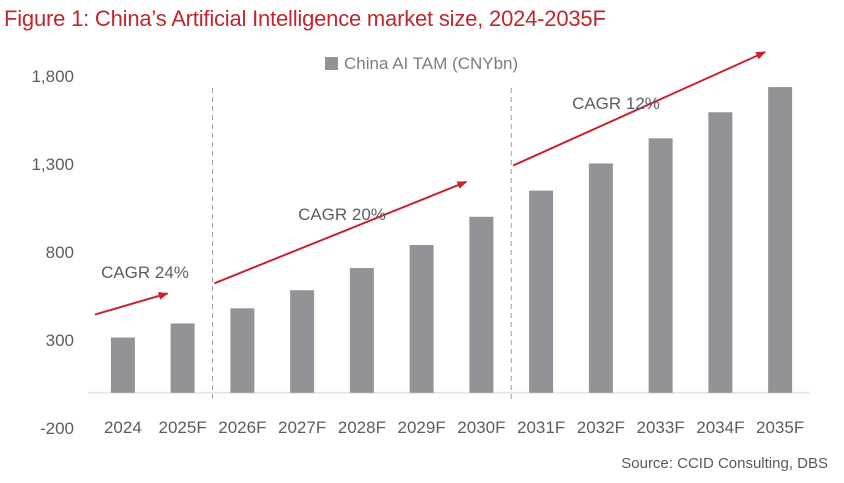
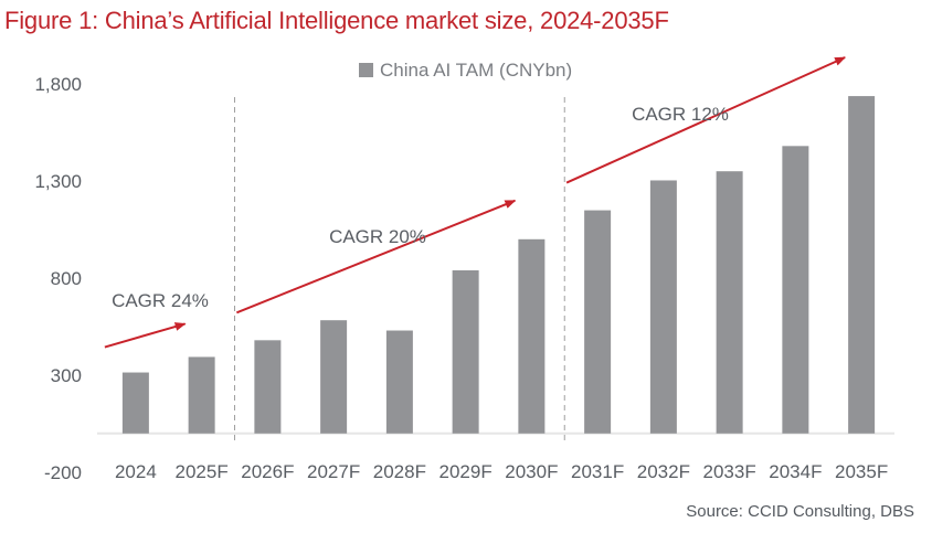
2028F: 710 -> 530
2033F: 1450 -> 1350
2034F: 1590 -> 1480
